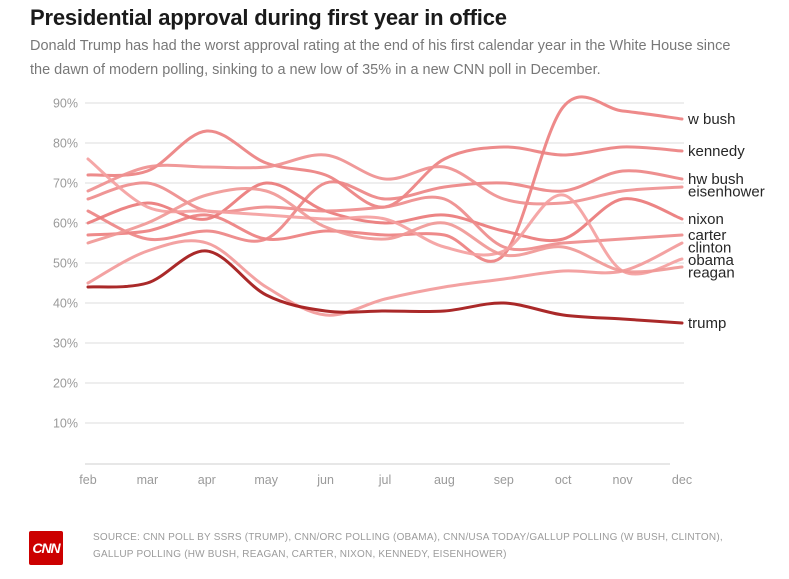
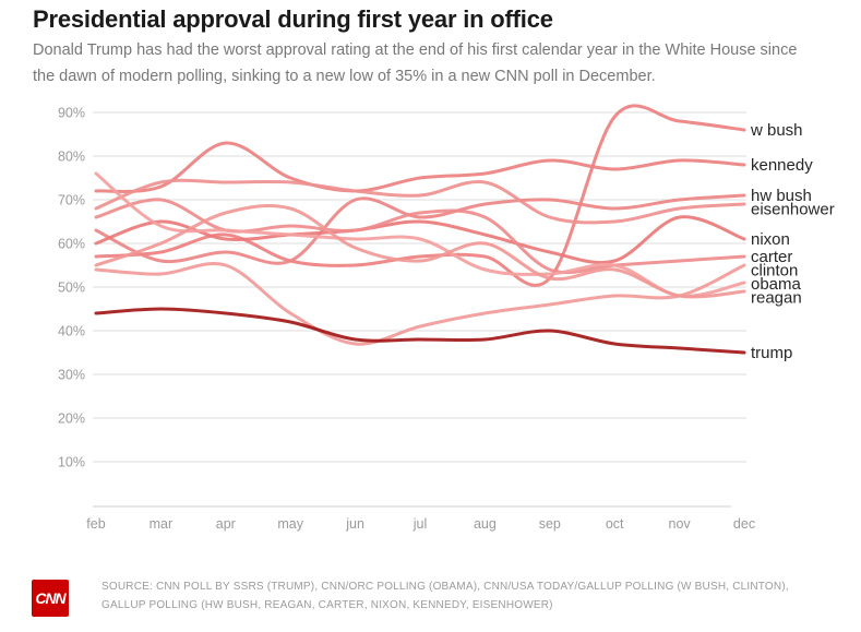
clinton/feb: 45% -> 54%
trump/apr: 53% -> 44%
nixon/may: 70% -> 62%
w bush/jun: 58% -> 55%
eisenhower/jun: 77% -> 72%
kennedy/jul: 64% -> 75%
nixon/jul: 60% -> 65%
carter/jul: 64% -> 67%
obama/oct: 67% -> 55%
hw bush/nov: 73% -> 70%
